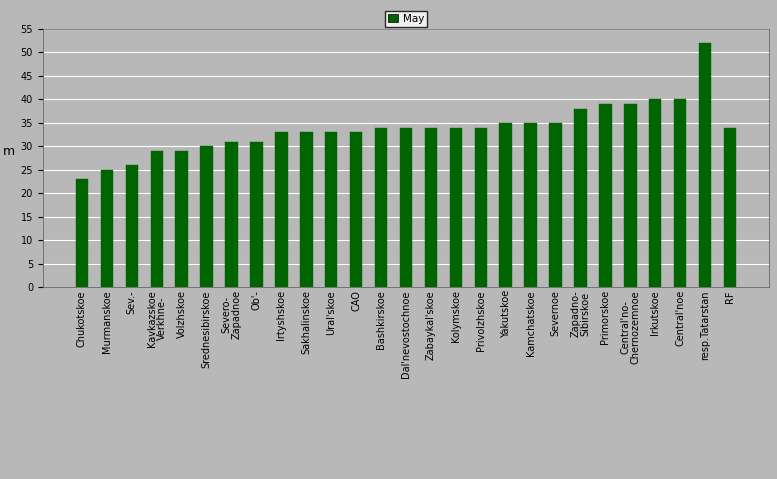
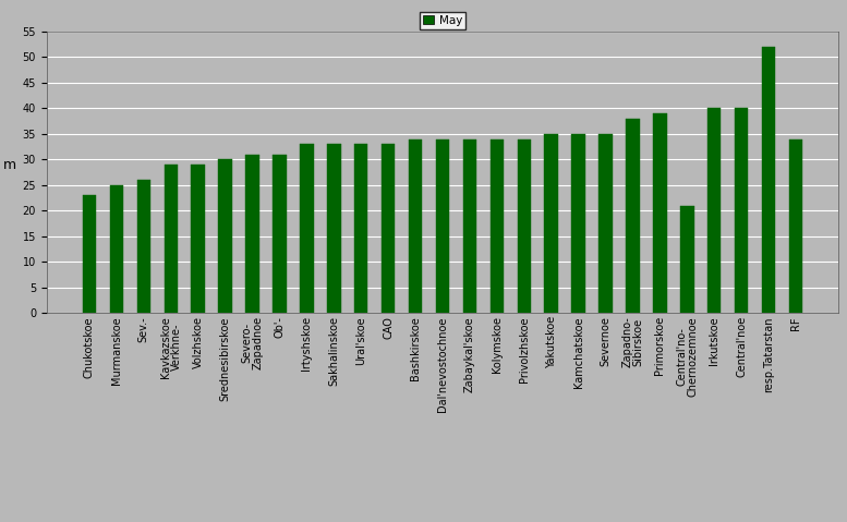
Central'no- Chernozemnoe: 39 -> 21
